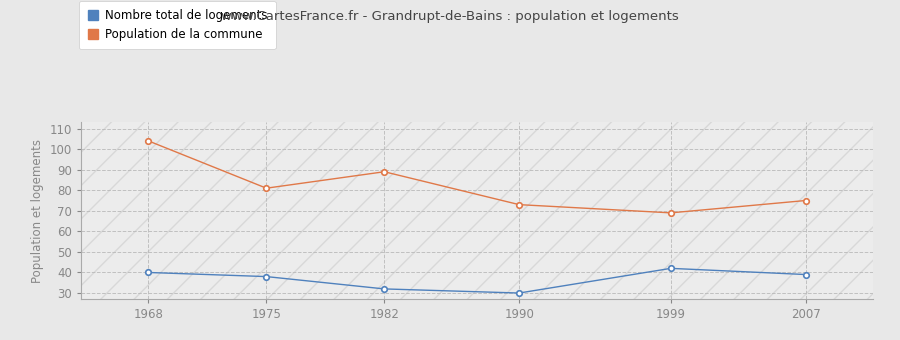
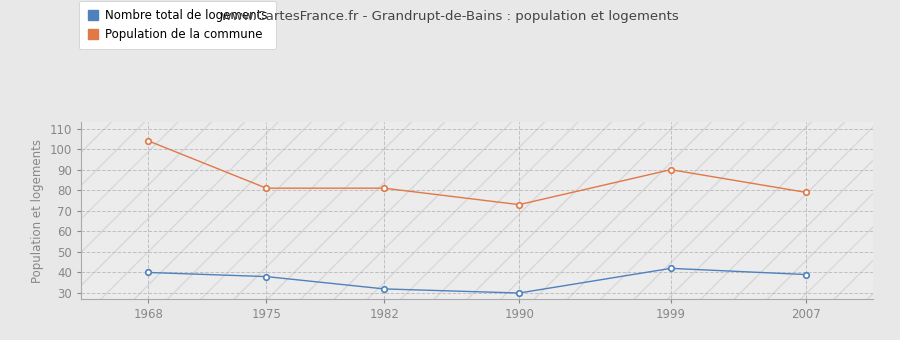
Population de la commune/1982: 89 -> 81
Population de la commune/1999: 69 -> 90
Population de la commune/2007: 75 -> 79
